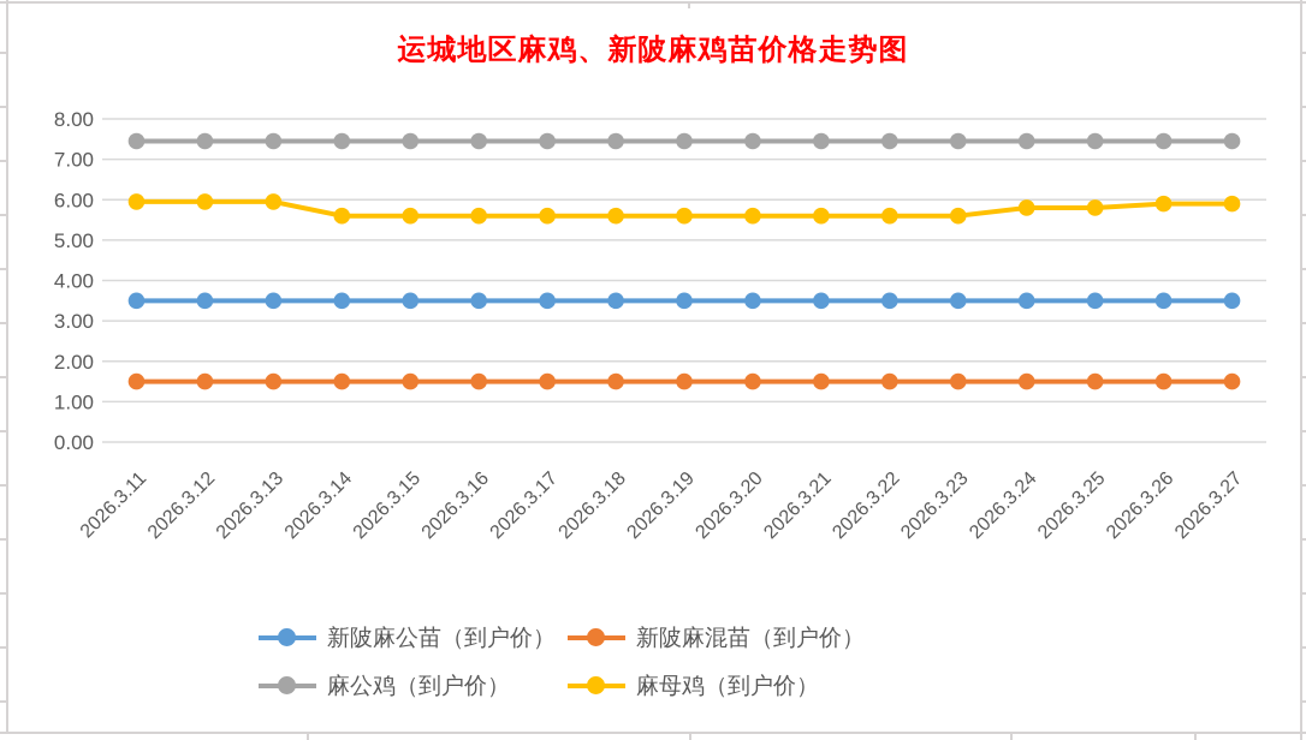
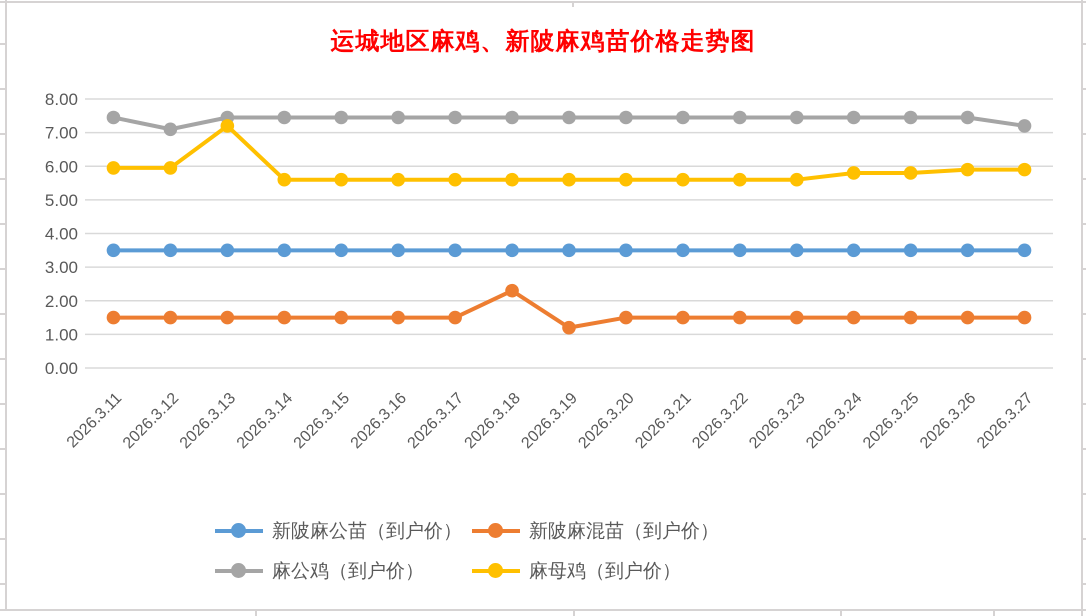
麻公鸡（到户价）/2026.3.12: 7.5 -> 7.1
麻母鸡（到户价）/2026.3.13: 6.0 -> 7.2
新陂麻混苗（到户价）/2026.3.18: 1.5 -> 2.3
新陂麻混苗（到户价）/2026.3.19: 1.5 -> 1.2
麻公鸡（到户价）/2026.3.27: 7.5 -> 7.2
